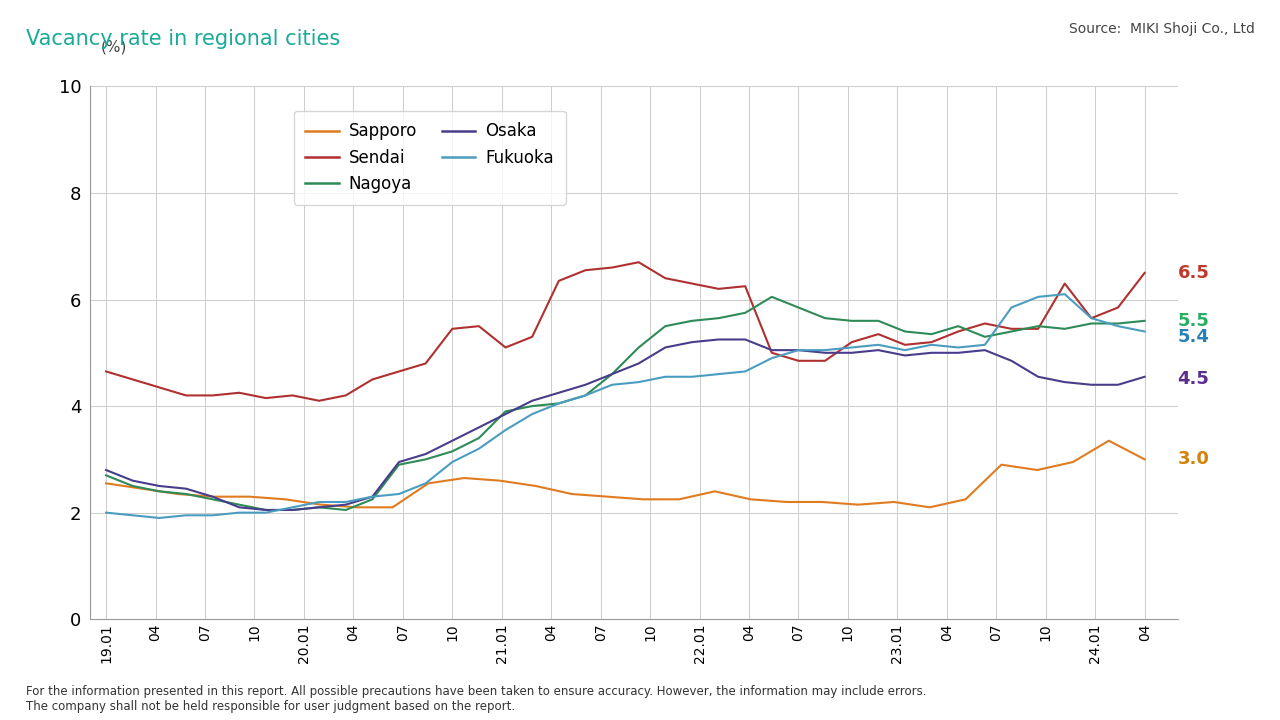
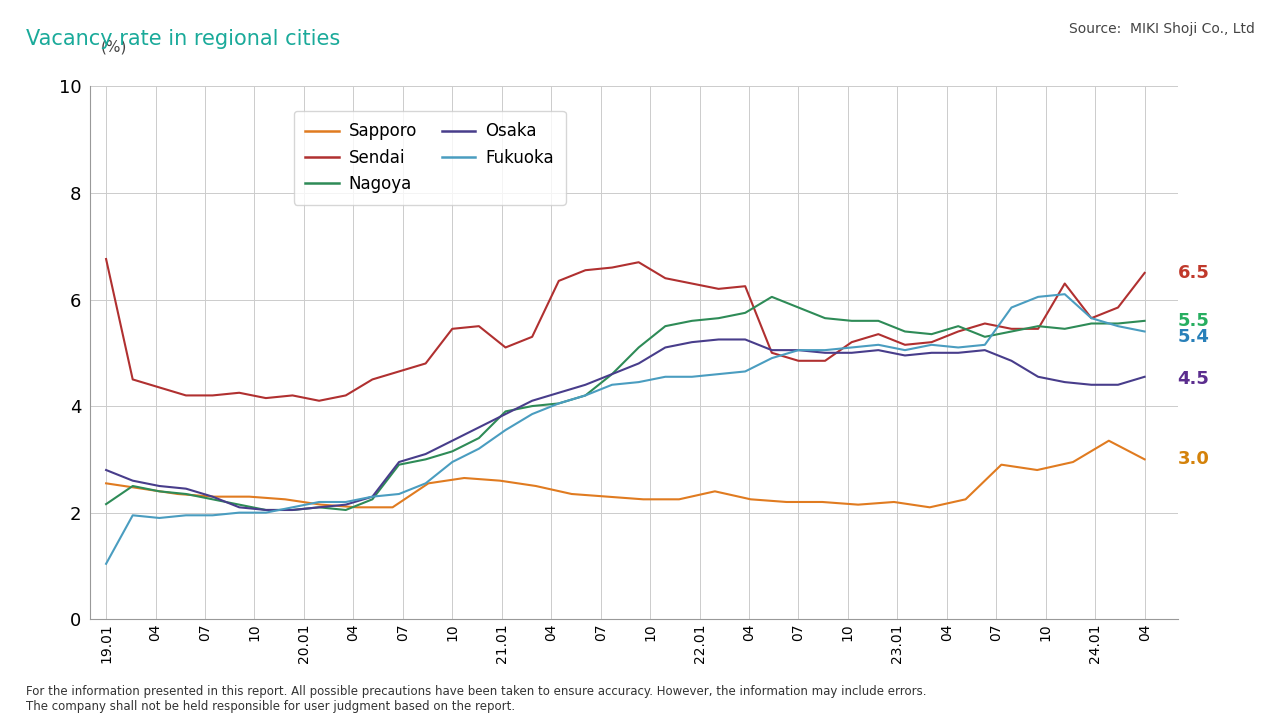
Sendai/19.01: 4.65 -> 6.76
Nagoya/19.01: 2.70 -> 2.16
Fukuoka/19.01: 2.00 -> 1.04
